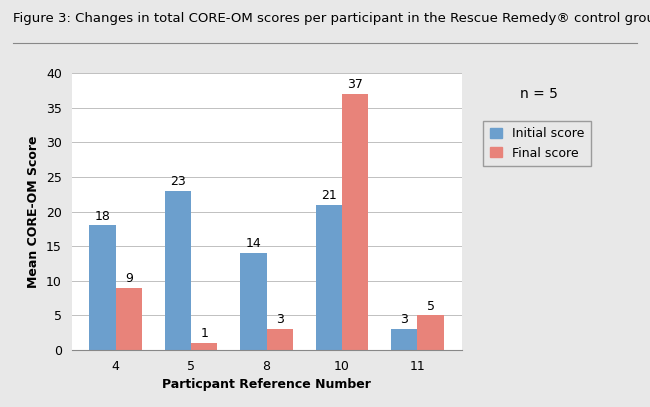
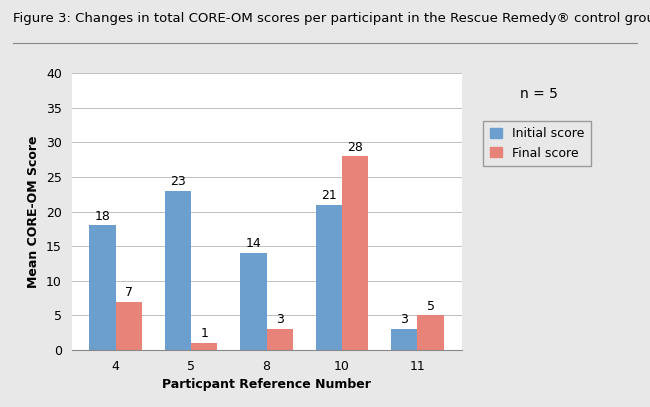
Final score/4: 9 -> 7
Final score/10: 37 -> 28
